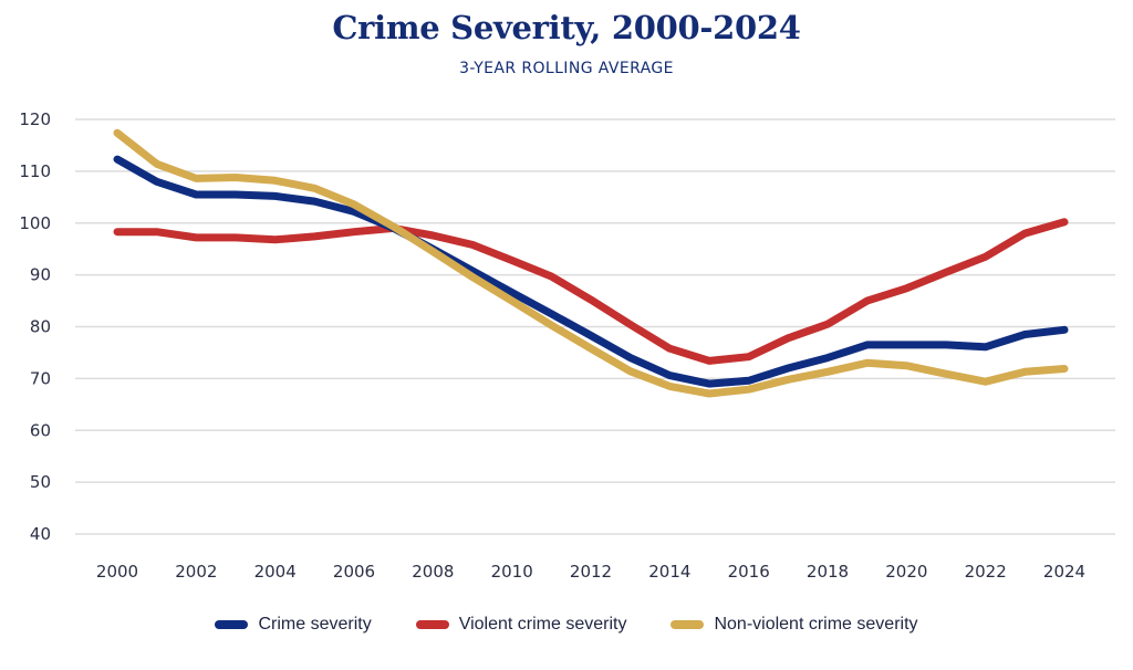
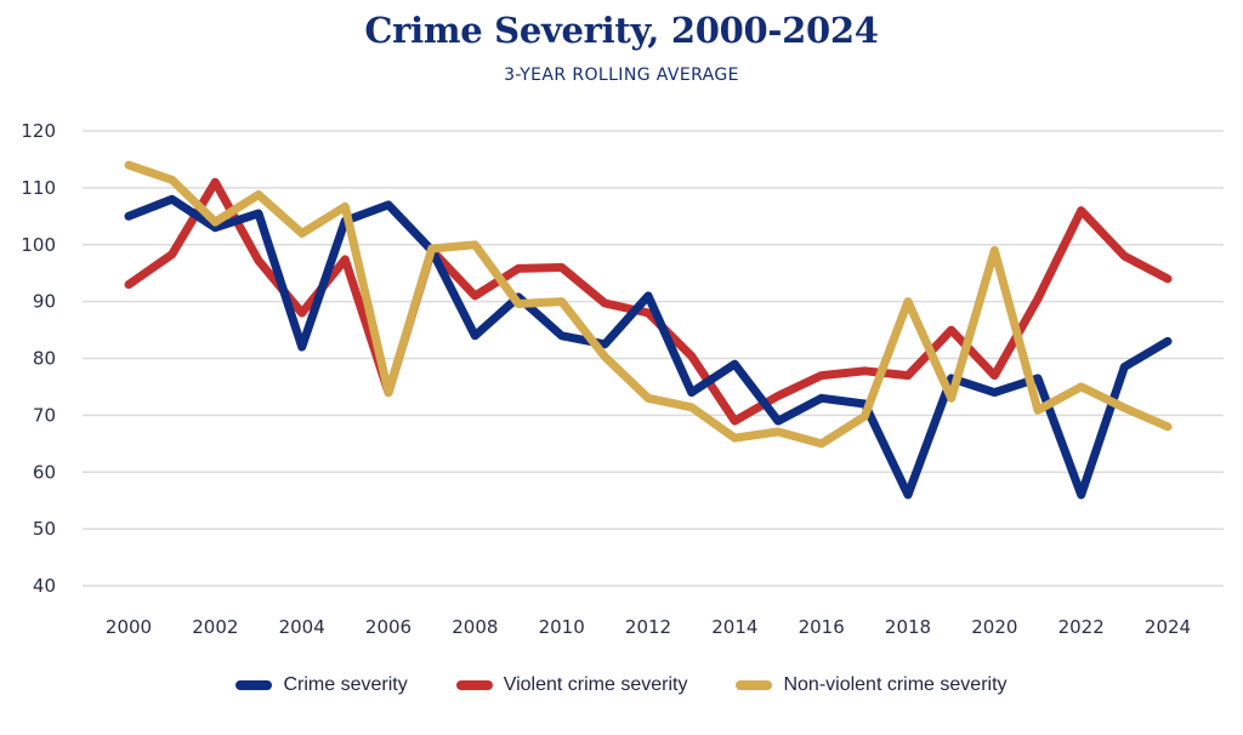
Crime severity/2000: 112 -> 105
Violent crime severity/2000: 98 -> 93
Non-violent crime severity/2000: 117 -> 114
Crime severity/2002: 106 -> 103
Violent crime severity/2002: 97 -> 111
Non-violent crime severity/2002: 109 -> 104
Crime severity/2004: 105 -> 82
Violent crime severity/2004: 97 -> 88
Non-violent crime severity/2004: 108 -> 102
Crime severity/2006: 102 -> 107
Violent crime severity/2006: 98 -> 74
Non-violent crime severity/2006: 104 -> 74
Crime severity/2008: 95 -> 84
Violent crime severity/2008: 98 -> 91
Non-violent crime severity/2008: 94 -> 100
Crime severity/2010: 87 -> 84
Violent crime severity/2010: 93 -> 96
Non-violent crime severity/2010: 85 -> 90
Crime severity/2012: 78 -> 91
Violent crime severity/2012: 85 -> 88
Non-violent crime severity/2012: 76 -> 73
Crime severity/2014: 71 -> 79
Violent crime severity/2014: 76 -> 69
Non-violent crime severity/2014: 68 -> 66
Crime severity/2016: 70 -> 73
Violent crime severity/2016: 74 -> 77
Non-violent crime severity/2016: 68 -> 65
Crime severity/2018: 74 -> 56
Violent crime severity/2018: 80 -> 77
Non-violent crime severity/2018: 71 -> 90
Crime severity/2020: 76 -> 74
Violent crime severity/2020: 87 -> 77
Non-violent crime severity/2020: 72 -> 99
Crime severity/2022: 76 -> 56
Violent crime severity/2022: 94 -> 106
Non-violent crime severity/2022: 69 -> 75
Crime severity/2024: 79 -> 83
Violent crime severity/2024: 100 -> 94
Non-violent crime severity/2024: 72 -> 68
